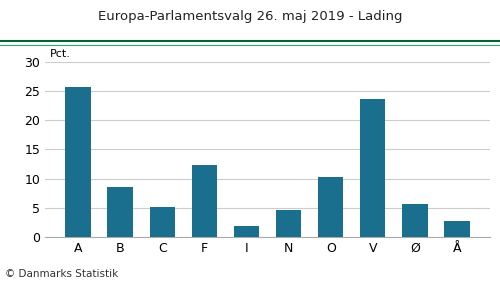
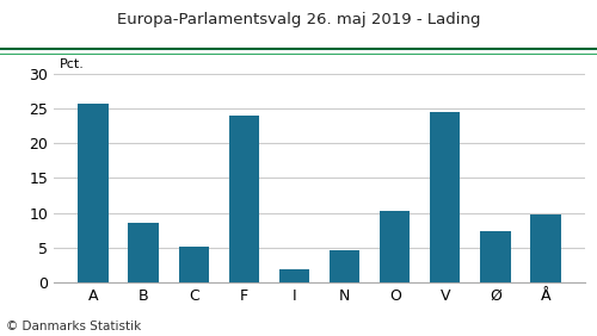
F: 12.3 -> 24.0
V: 23.7 -> 24.6
Ø: 5.7 -> 7.4
Å: 2.8 -> 9.8
